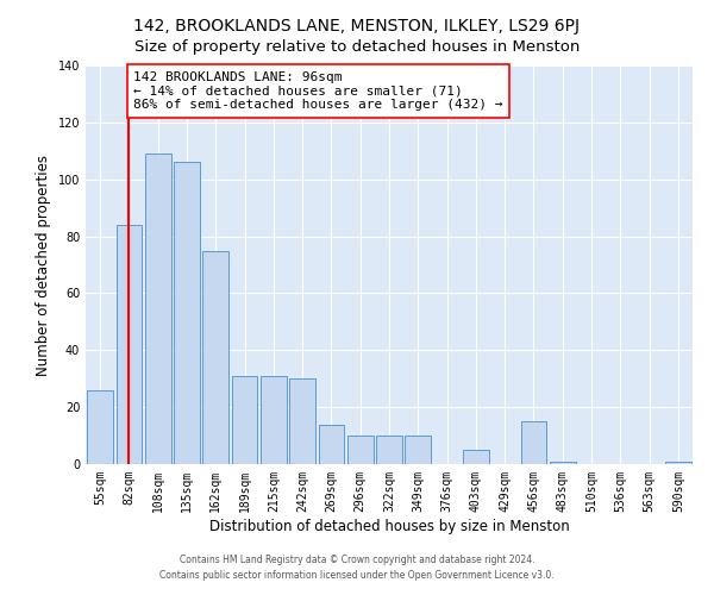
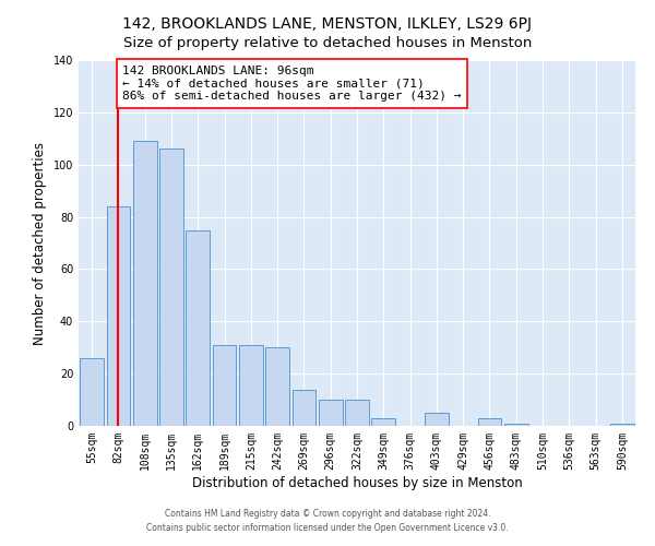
349sqm: 10 -> 3
456sqm: 15 -> 3
